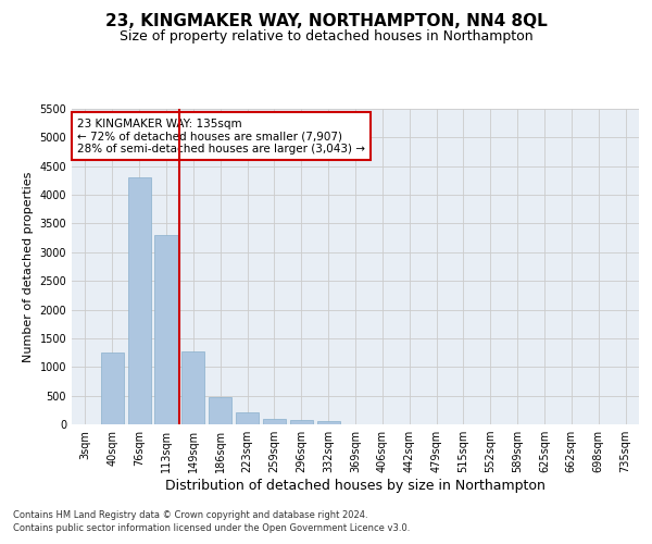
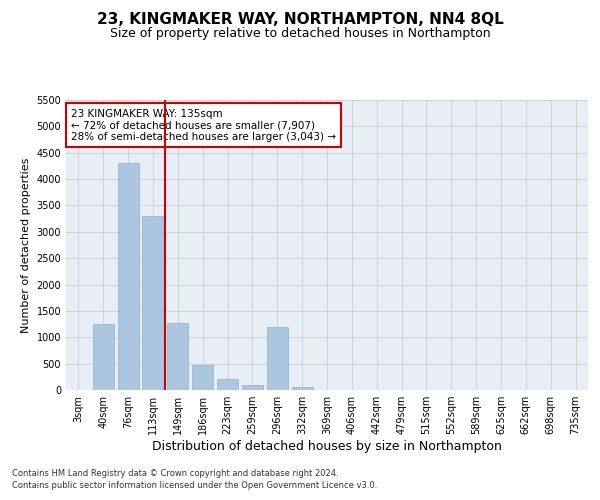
296sqm: 70 -> 1200
